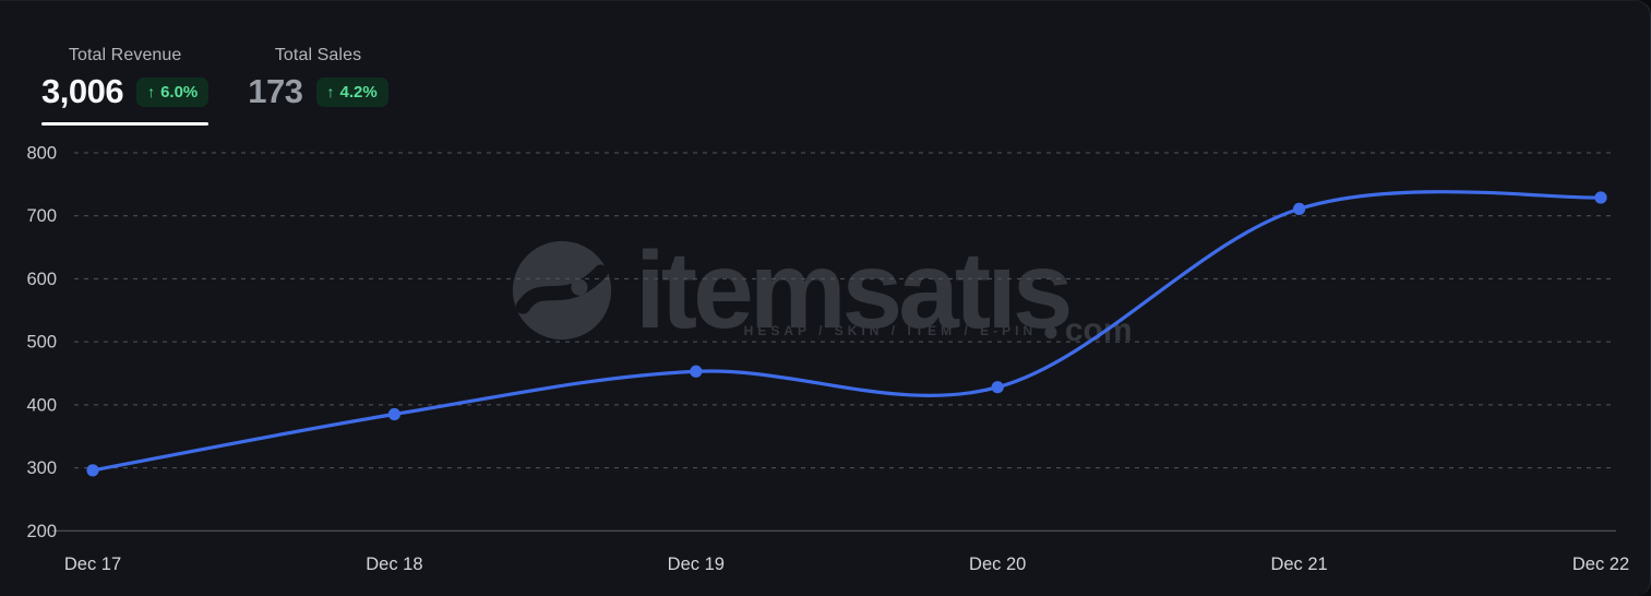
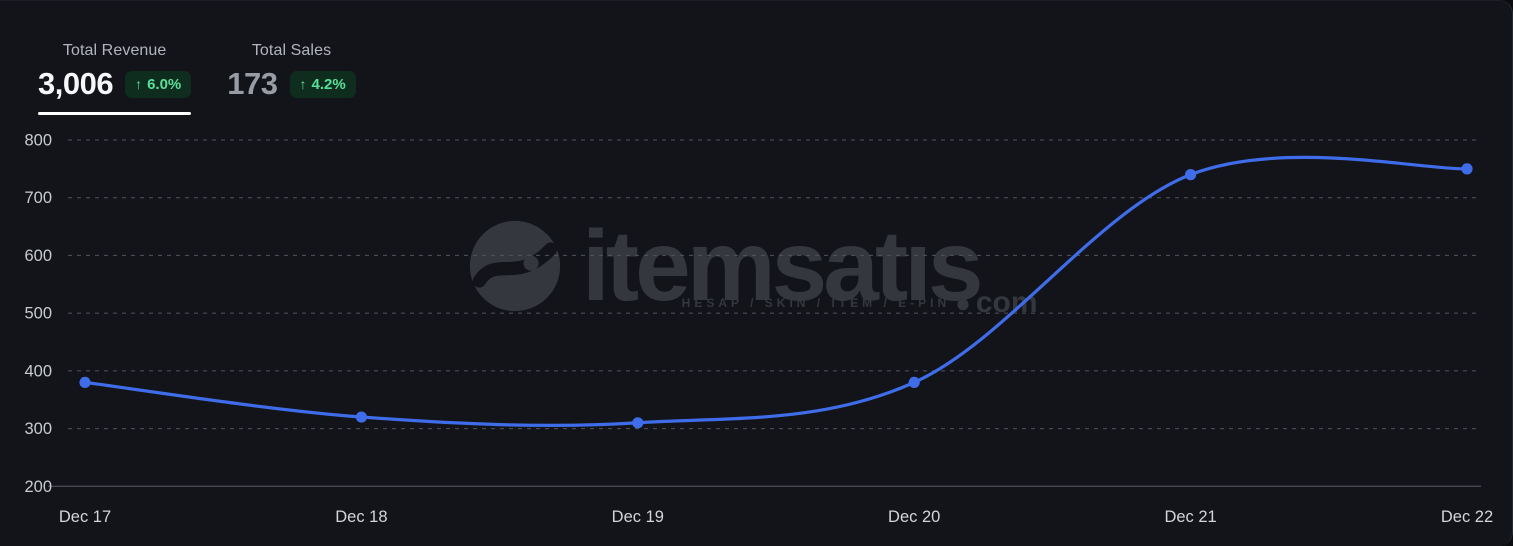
Dec 17: 300 -> 380
Dec 18: 380 -> 320
Dec 19: 450 -> 310
Dec 20: 430 -> 380
Dec 21: 710 -> 740
Dec 22: 730 -> 750
